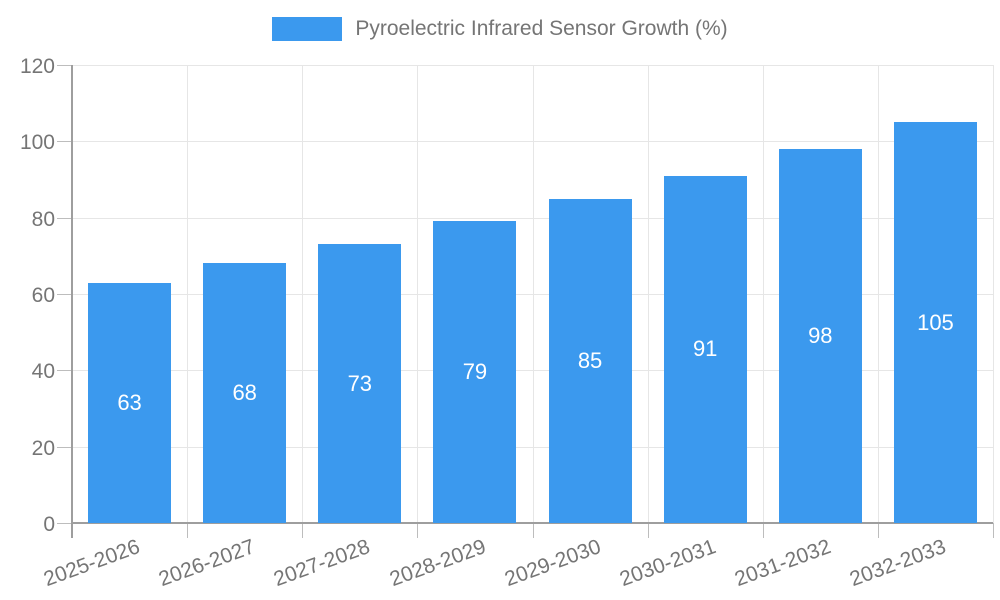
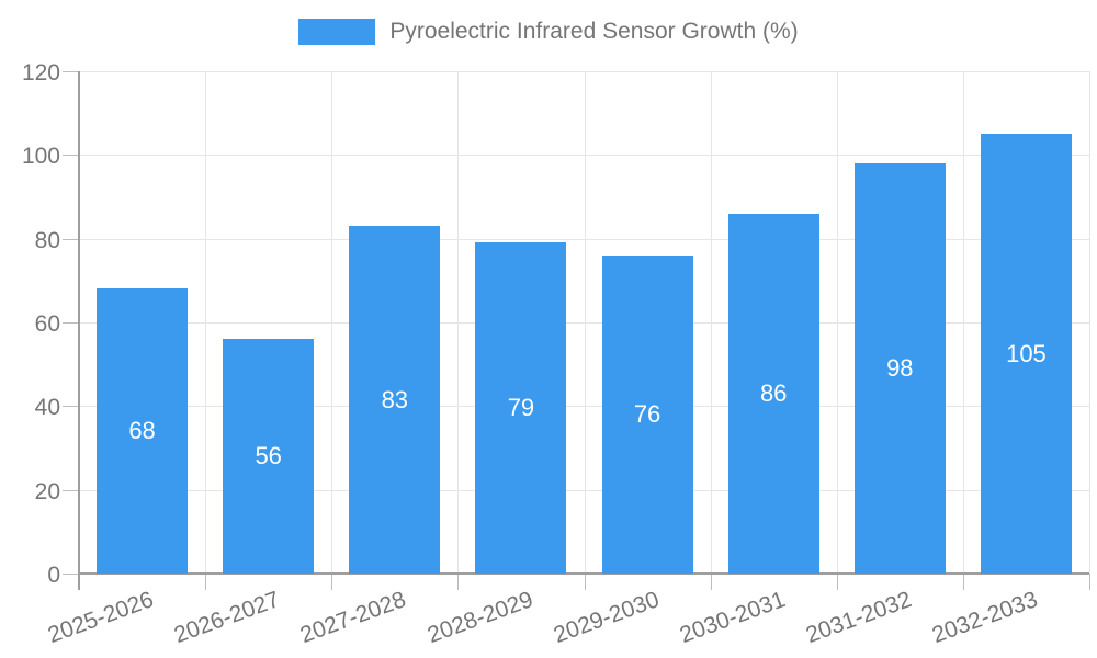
2025-2026: 63 -> 68
2026-2027: 68 -> 56
2027-2028: 73 -> 83
2029-2030: 85 -> 76
2030-2031: 91 -> 86
